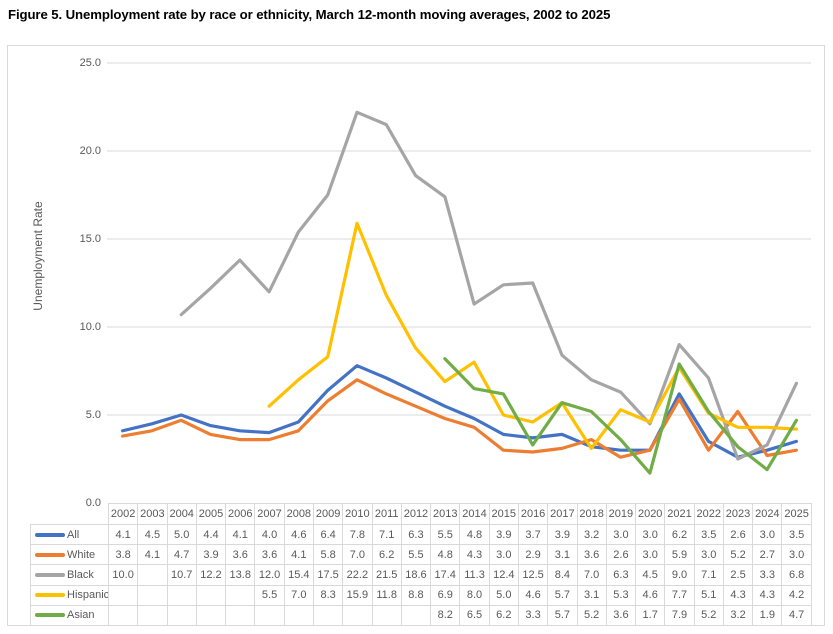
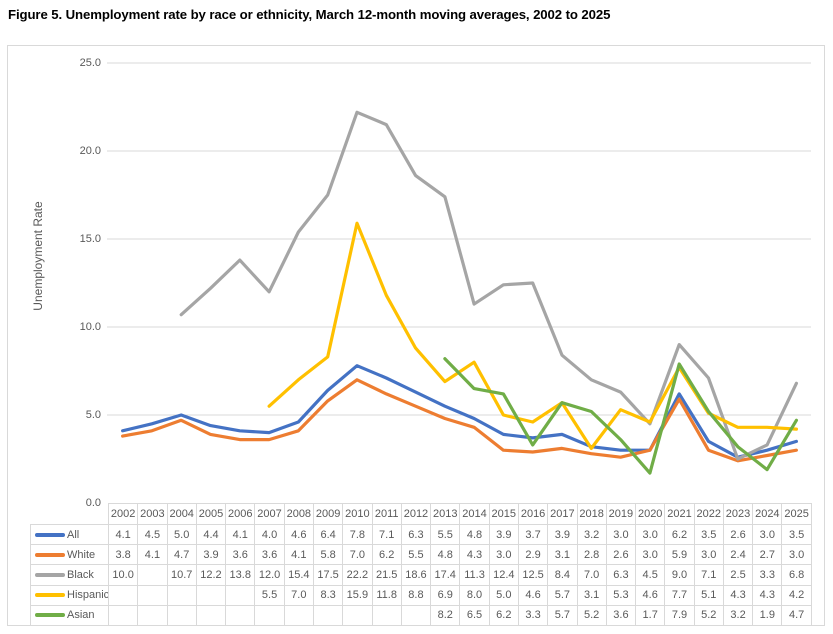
White/2018: 3.6 -> 2.8
White/2023: 5.2 -> 2.4
